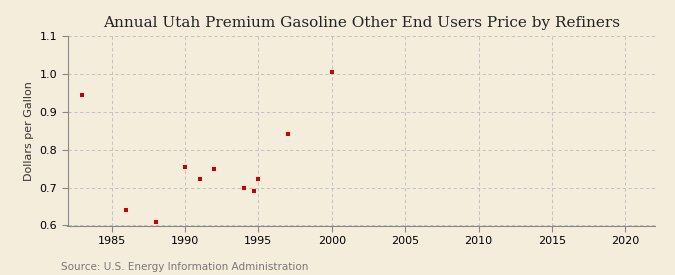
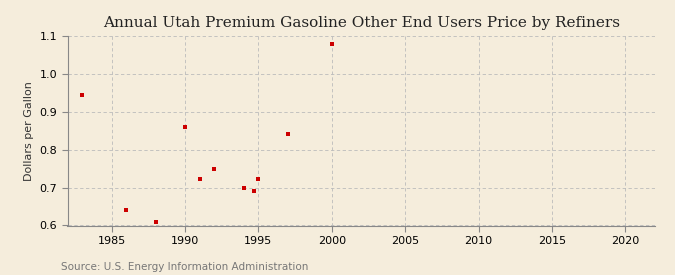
1990: 0.755 -> 0.860
2000: 1.005 -> 1.078
